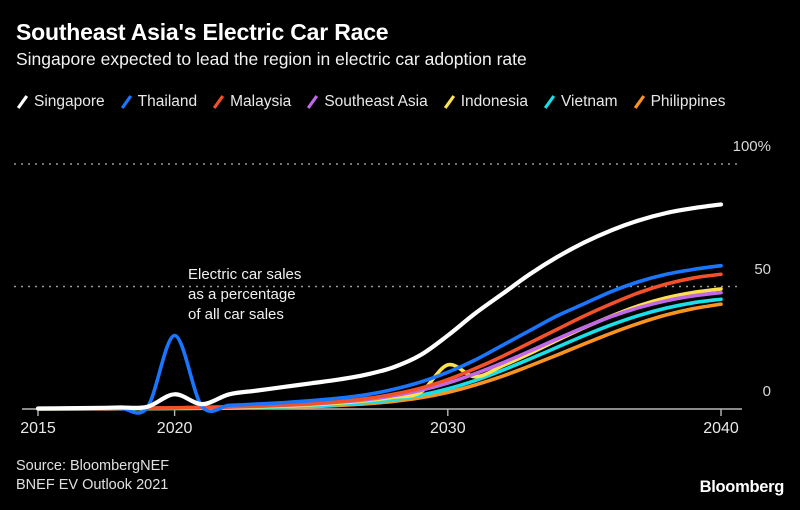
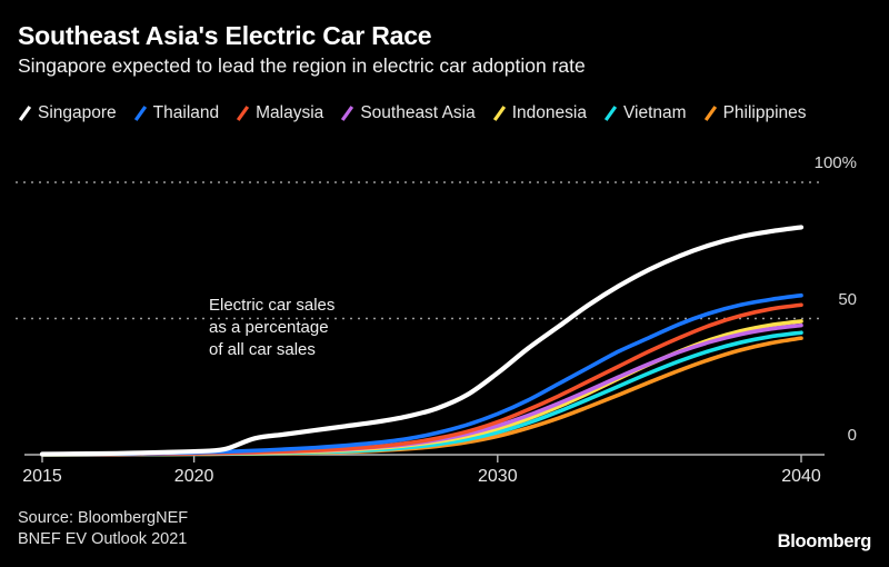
Singapore/2020: 6% -> 1%
Thailand/2020: 30% -> 1%
Indonesia/2030: 18% -> 10%
